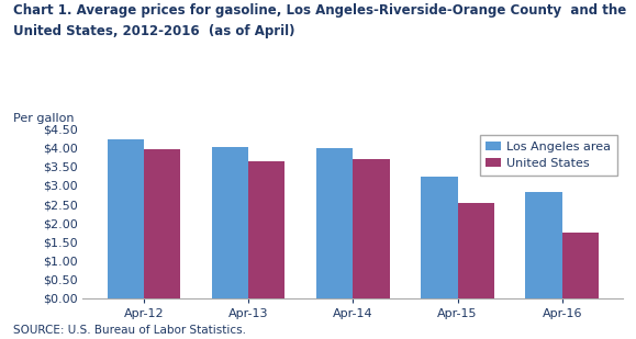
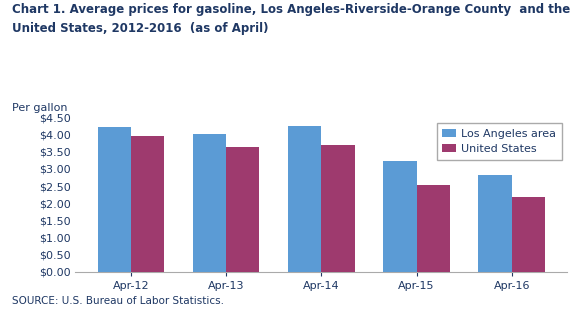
Los Angeles area/Apr-14: $4.00 -> $4.25
United States/Apr-16: $1.75 -> $2.18
